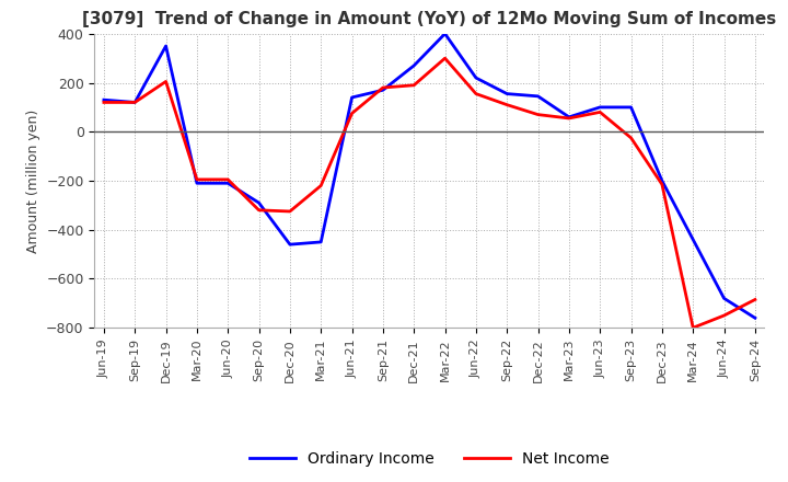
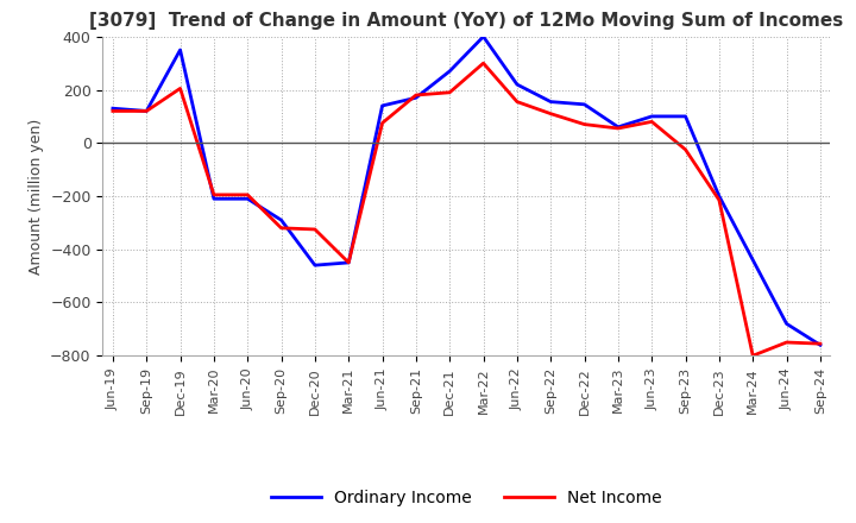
Net Income/Mar-21: -220 -> -450
Net Income/Sep-24: -685 -> -755
